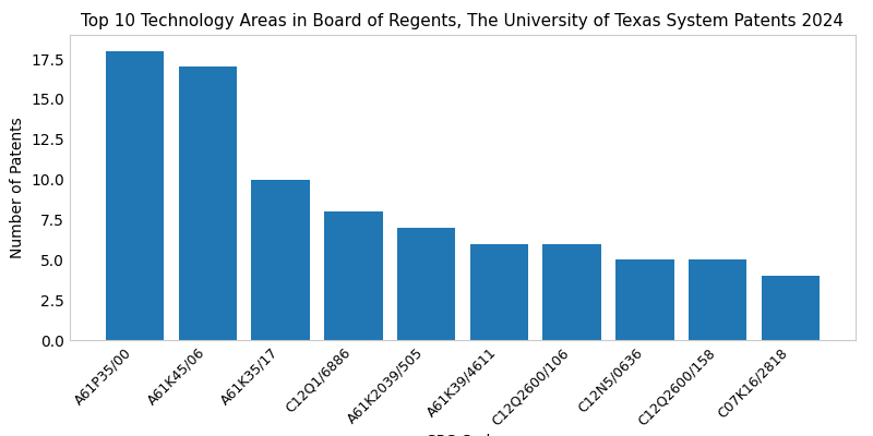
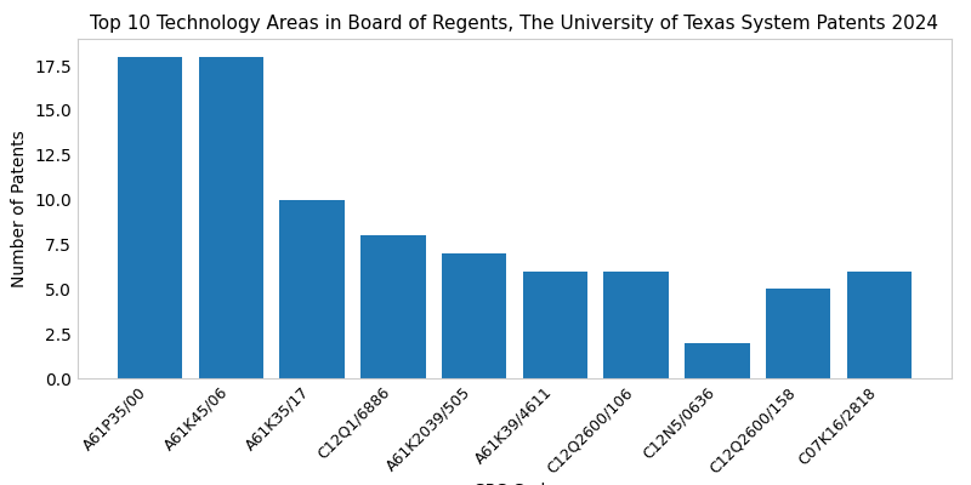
A61K45/06: 17 -> 18
C12N5/0636: 5 -> 2
C07K16/2818: 4 -> 6
